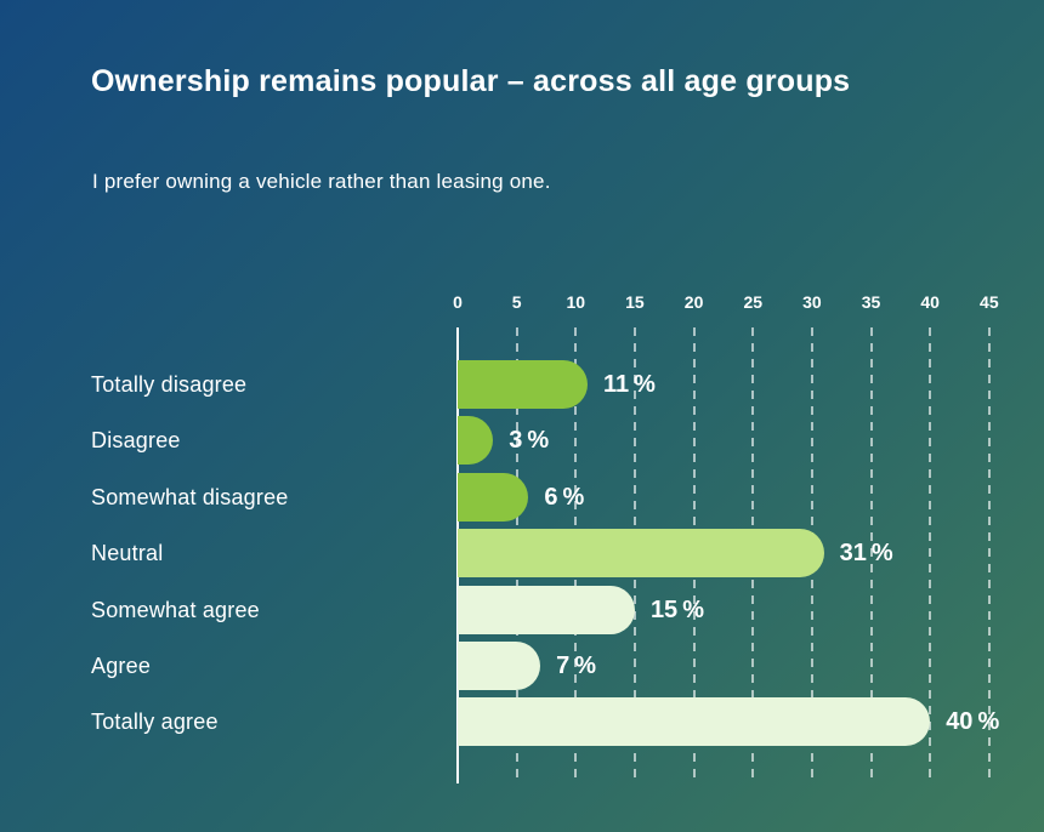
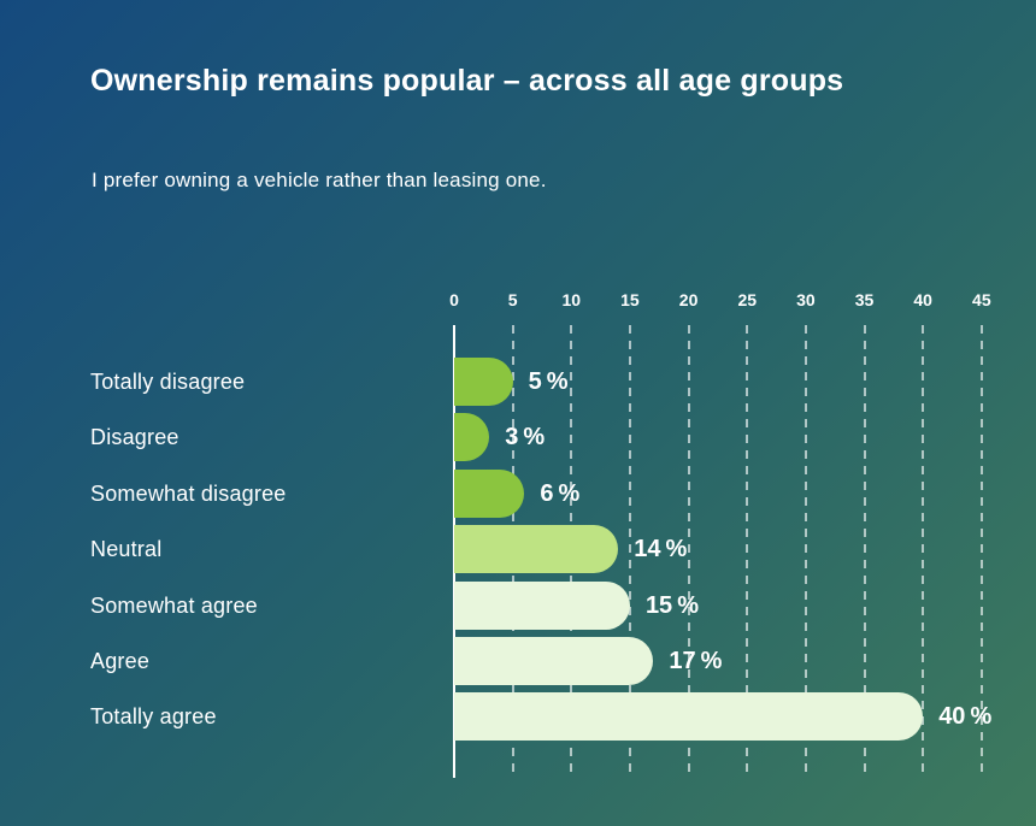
Totally disagree: 11 -> 5
Neutral: 31 -> 14
Agree: 7 -> 17
